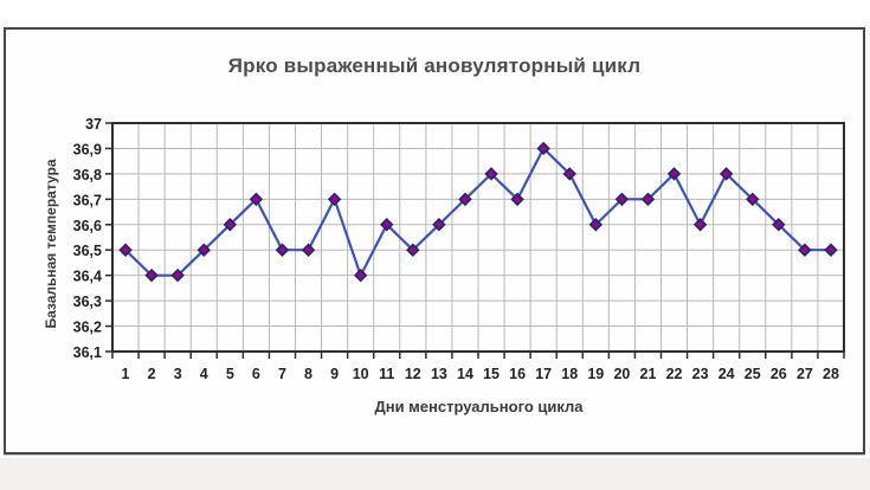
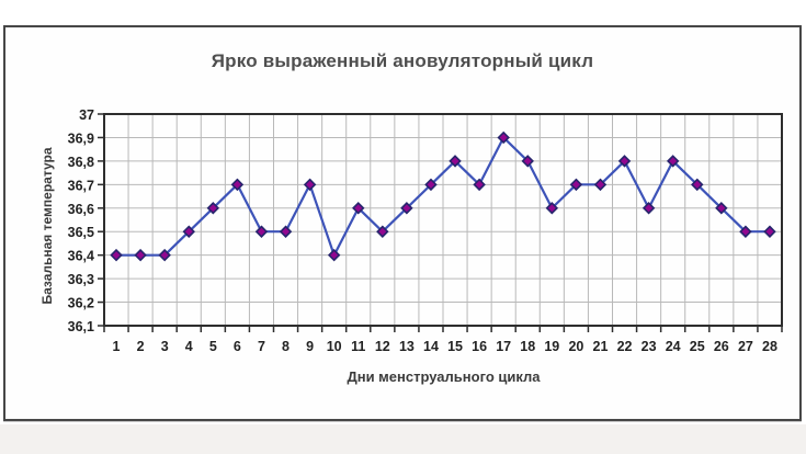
1: 36,5 -> 36,4
